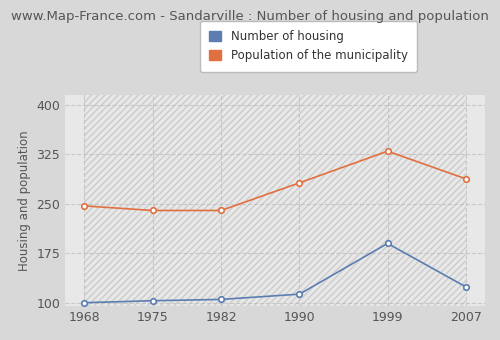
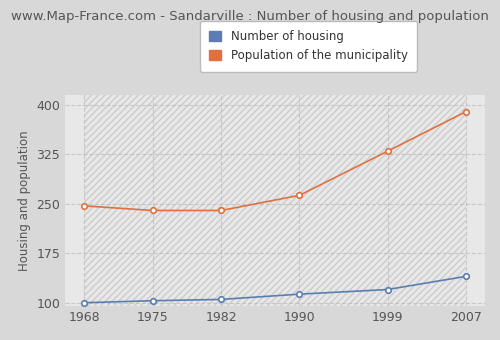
Population of the municipality/1990: 282 -> 263
Number of housing/1999: 190 -> 120
Number of housing/2007: 124 -> 140
Population of the municipality/2007: 288 -> 390
